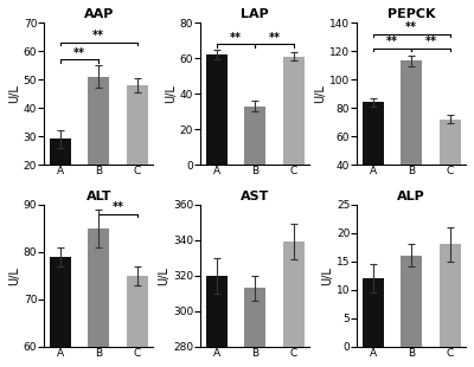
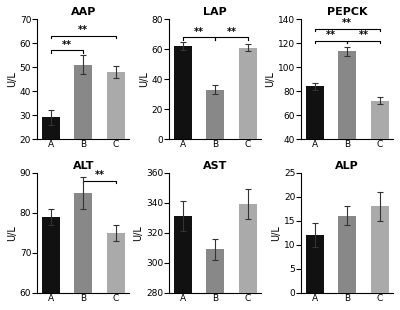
AST/A: 320 -> 331
AST/B: 313 -> 309
